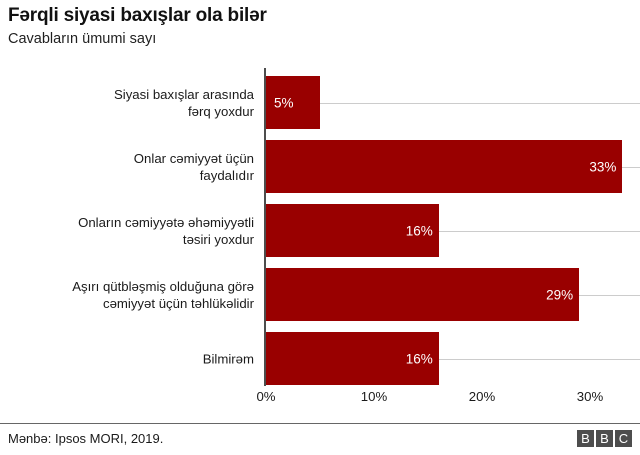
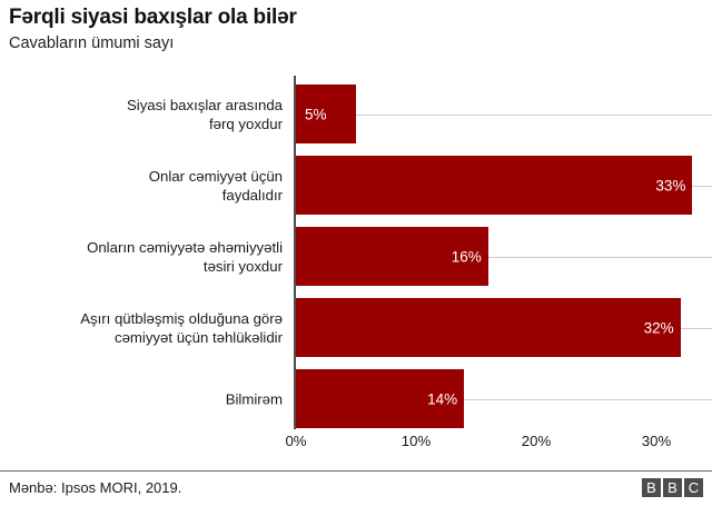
Aşırı qütbləşmiş olduğuna görə cəmiyyət üçün təhlükəlidir: 29% -> 32%
Bilmirəm: 16% -> 14%
